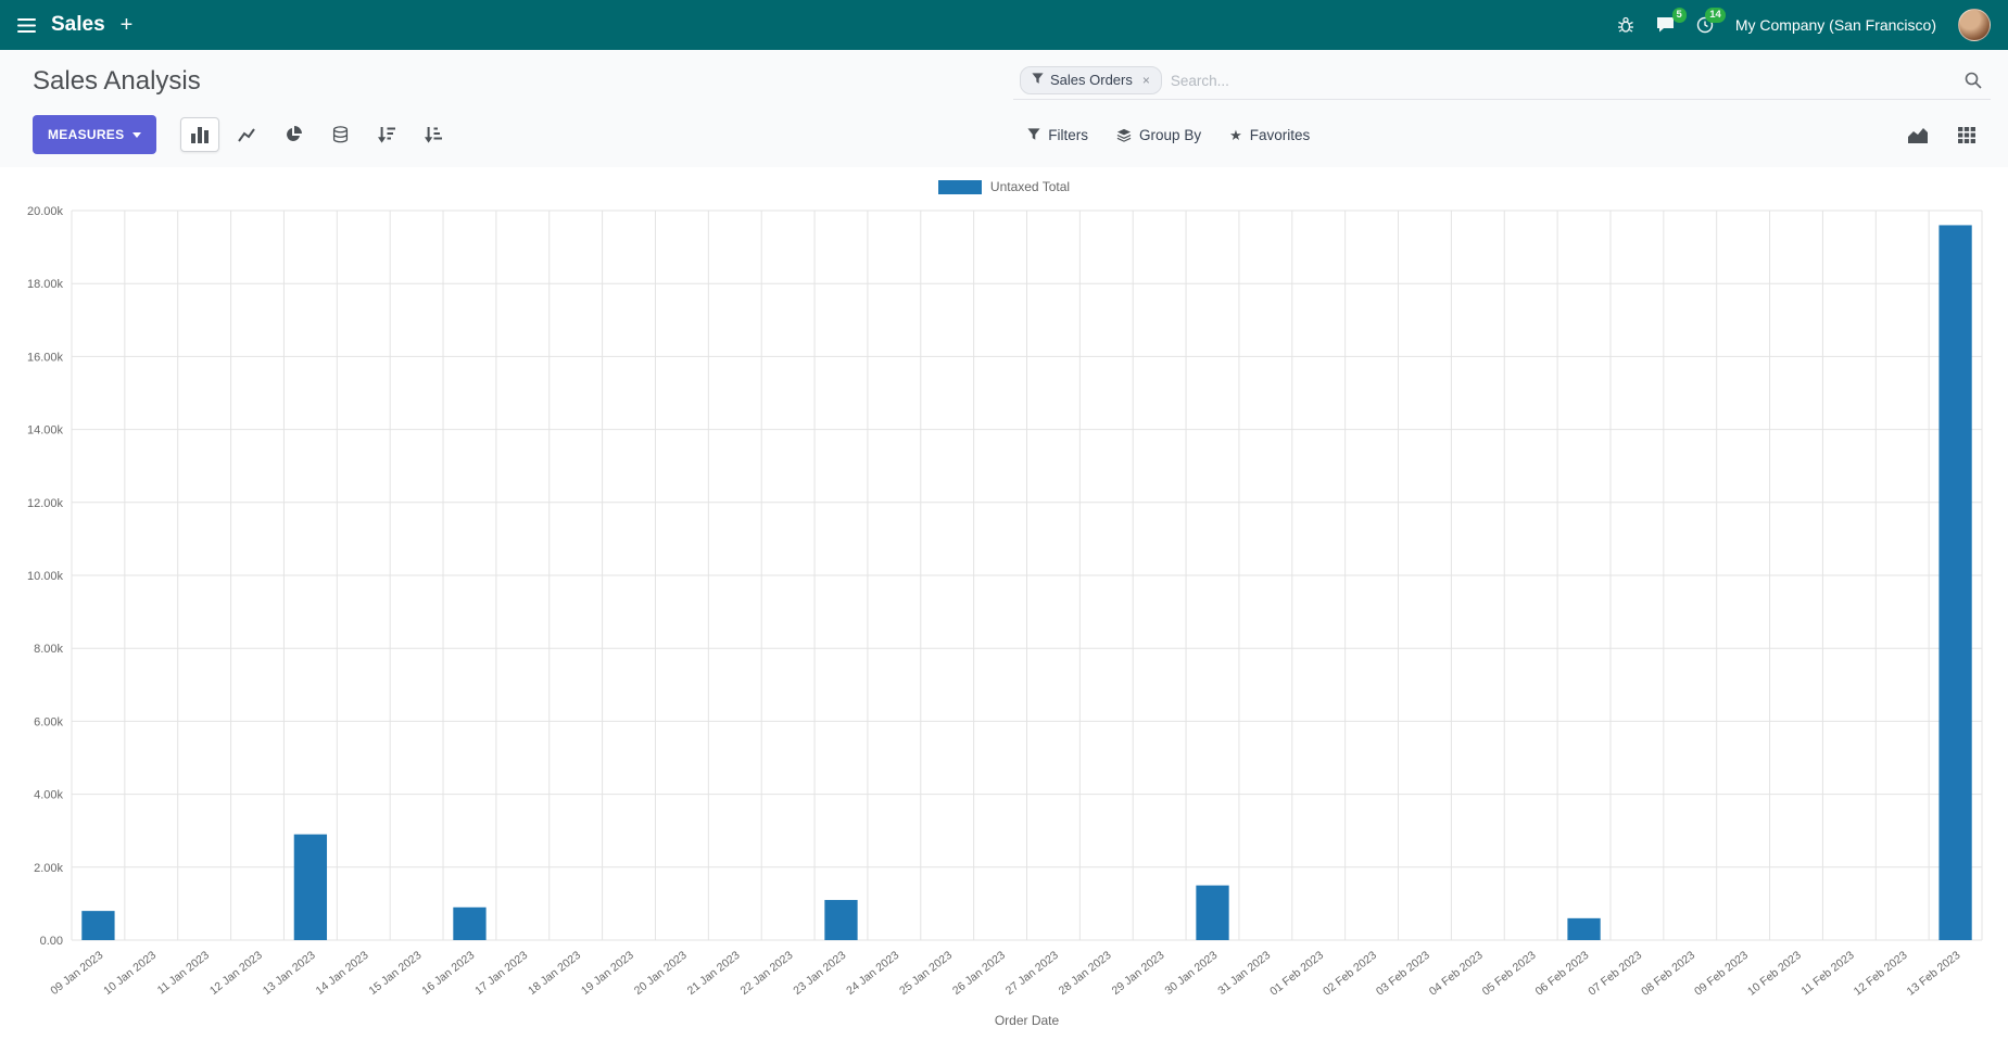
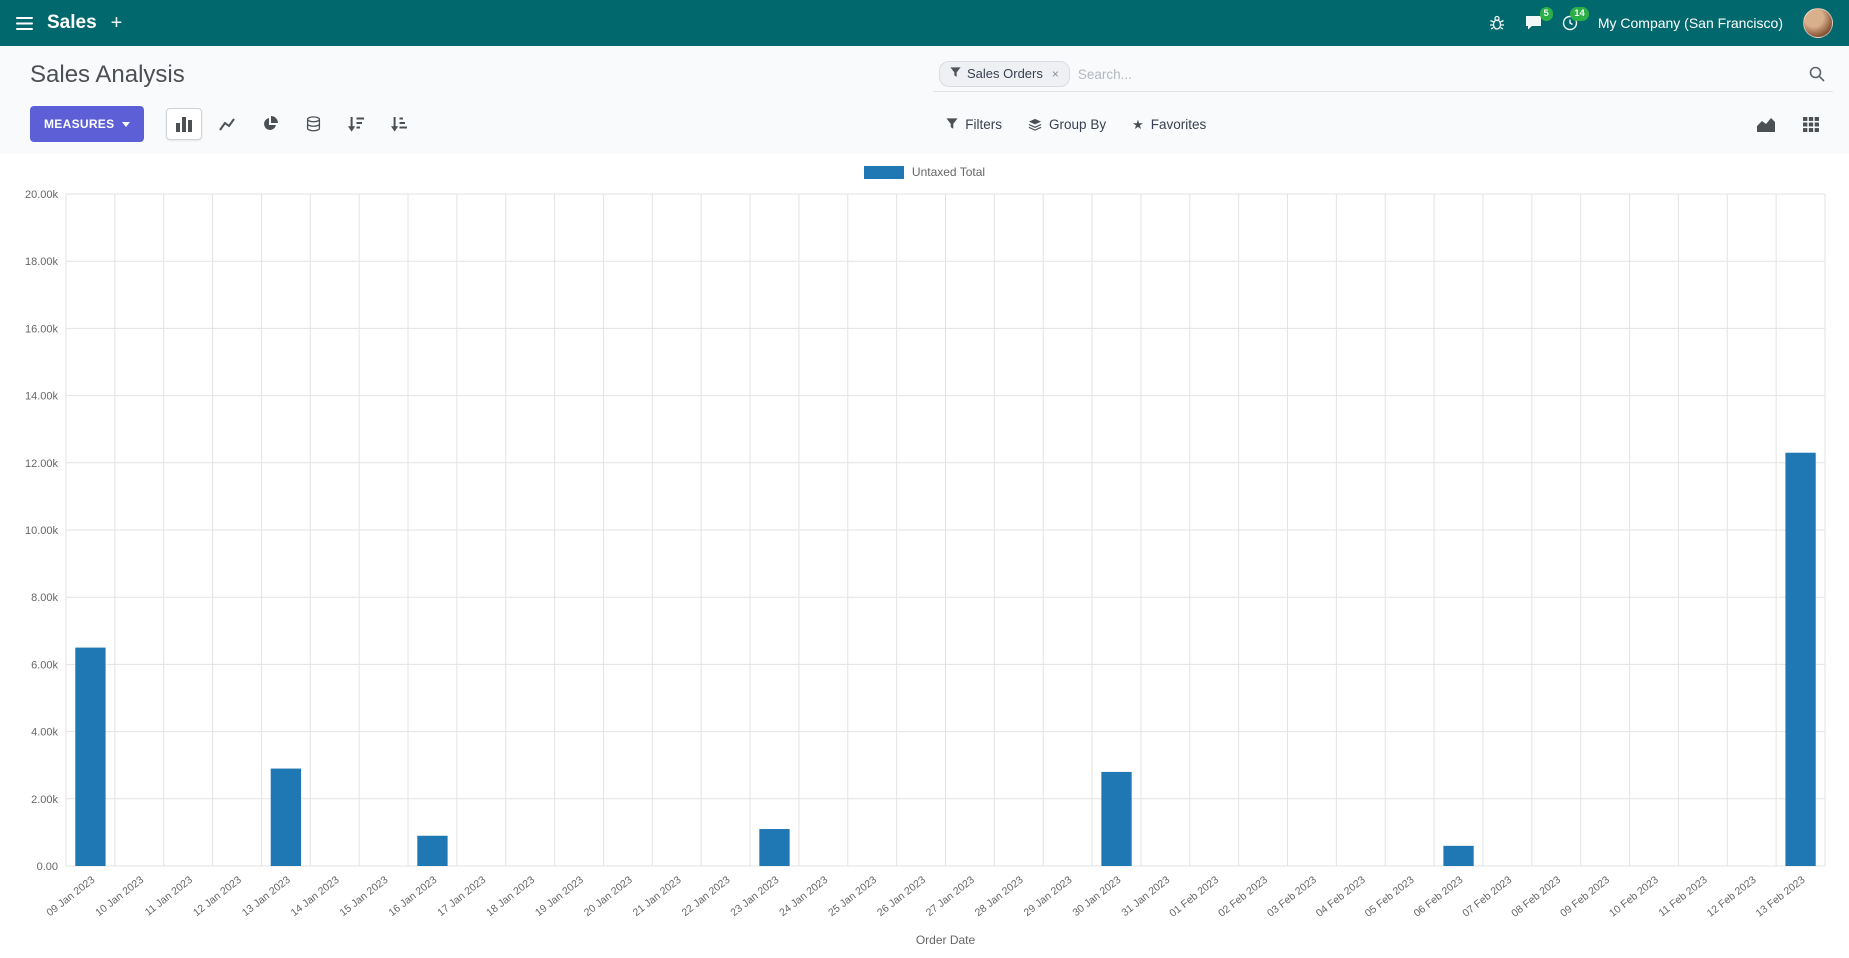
09 Jan 2023: 0.8k -> 6.5k
30 Jan 2023: 1.5k -> 2.8k
13 Feb 2023: 19.6k -> 12.3k
